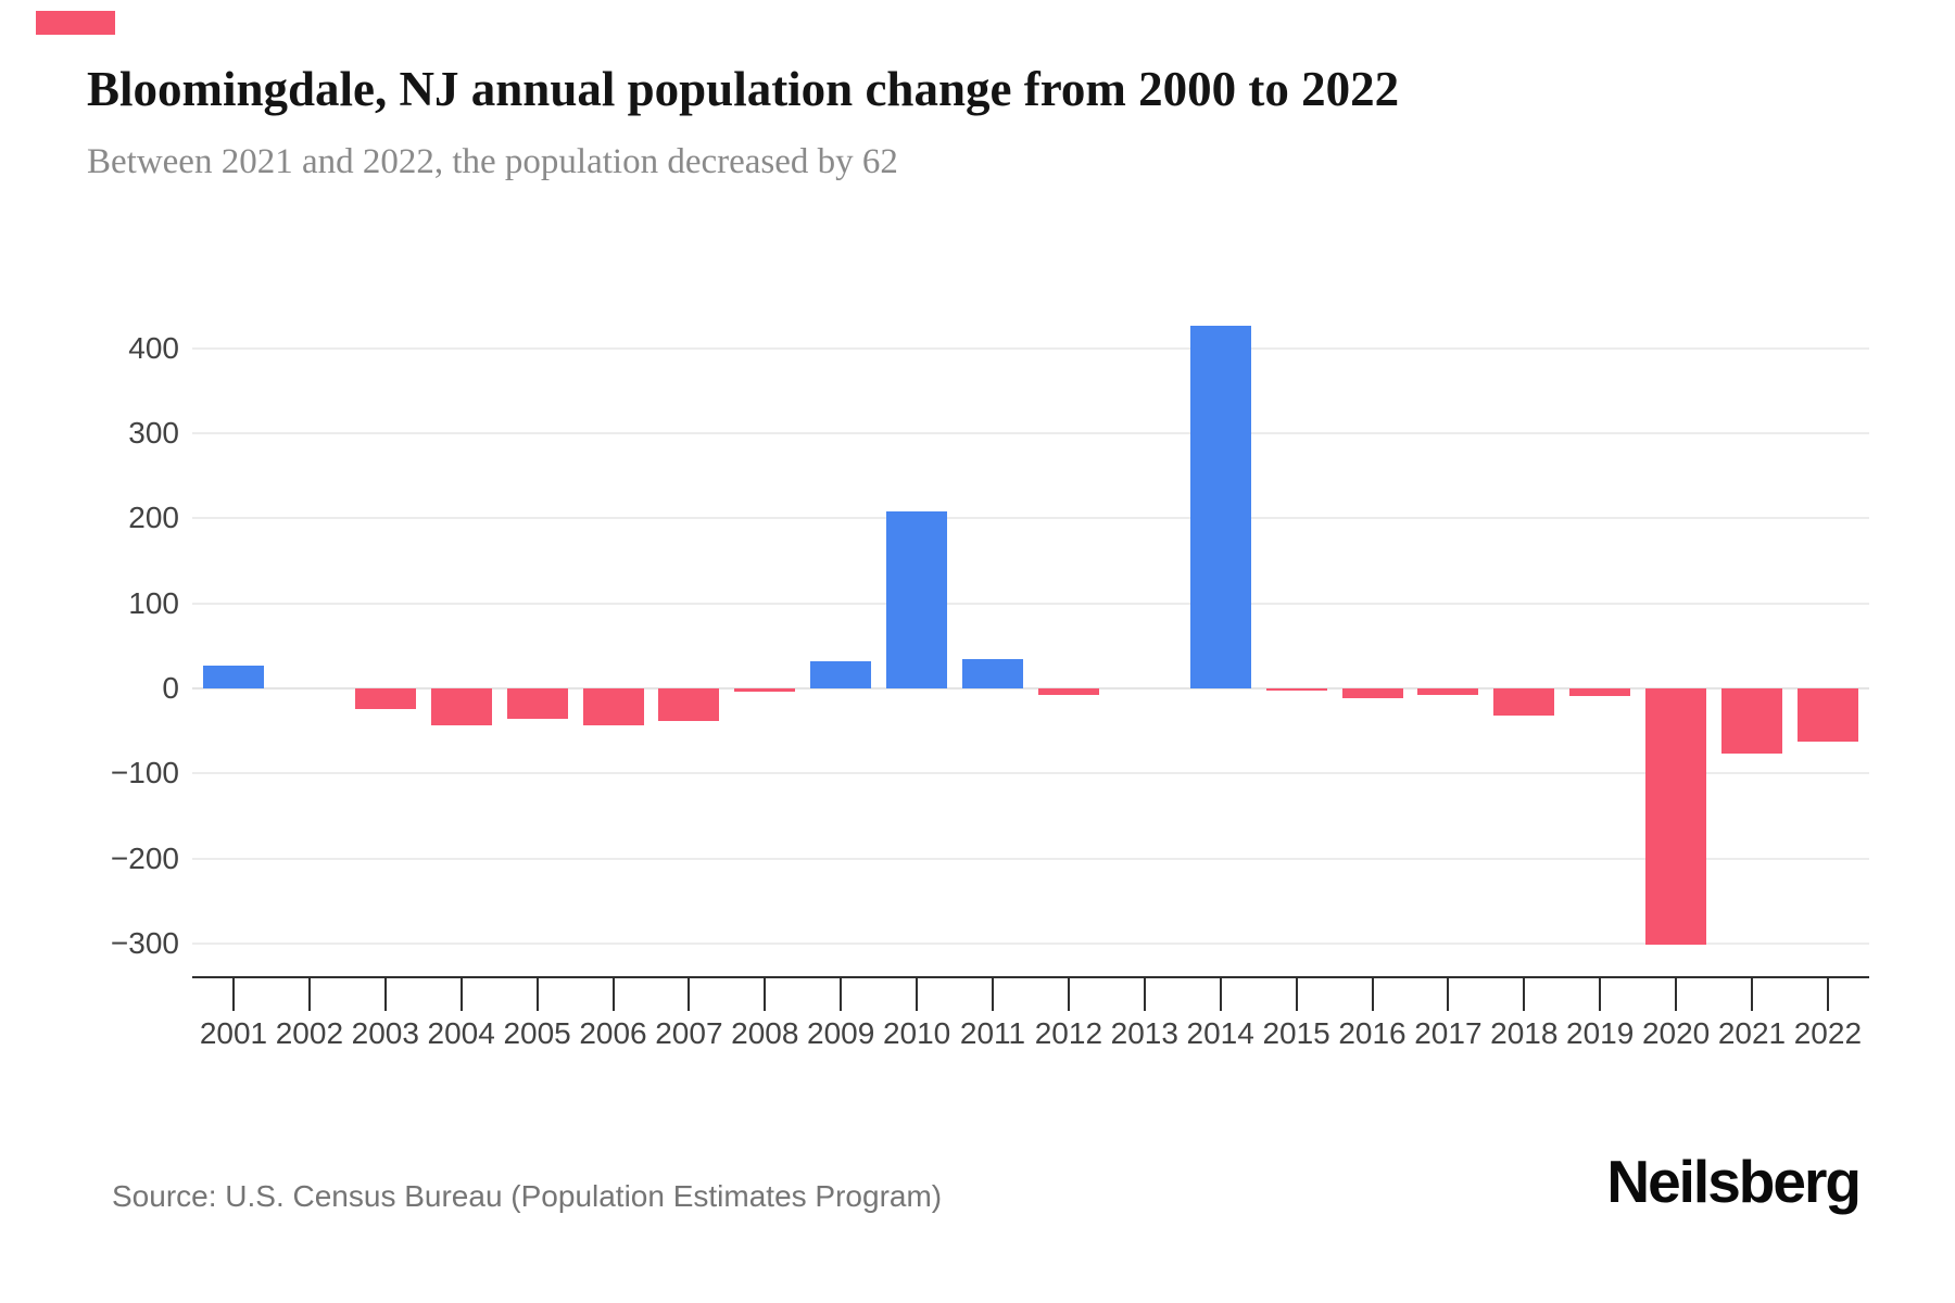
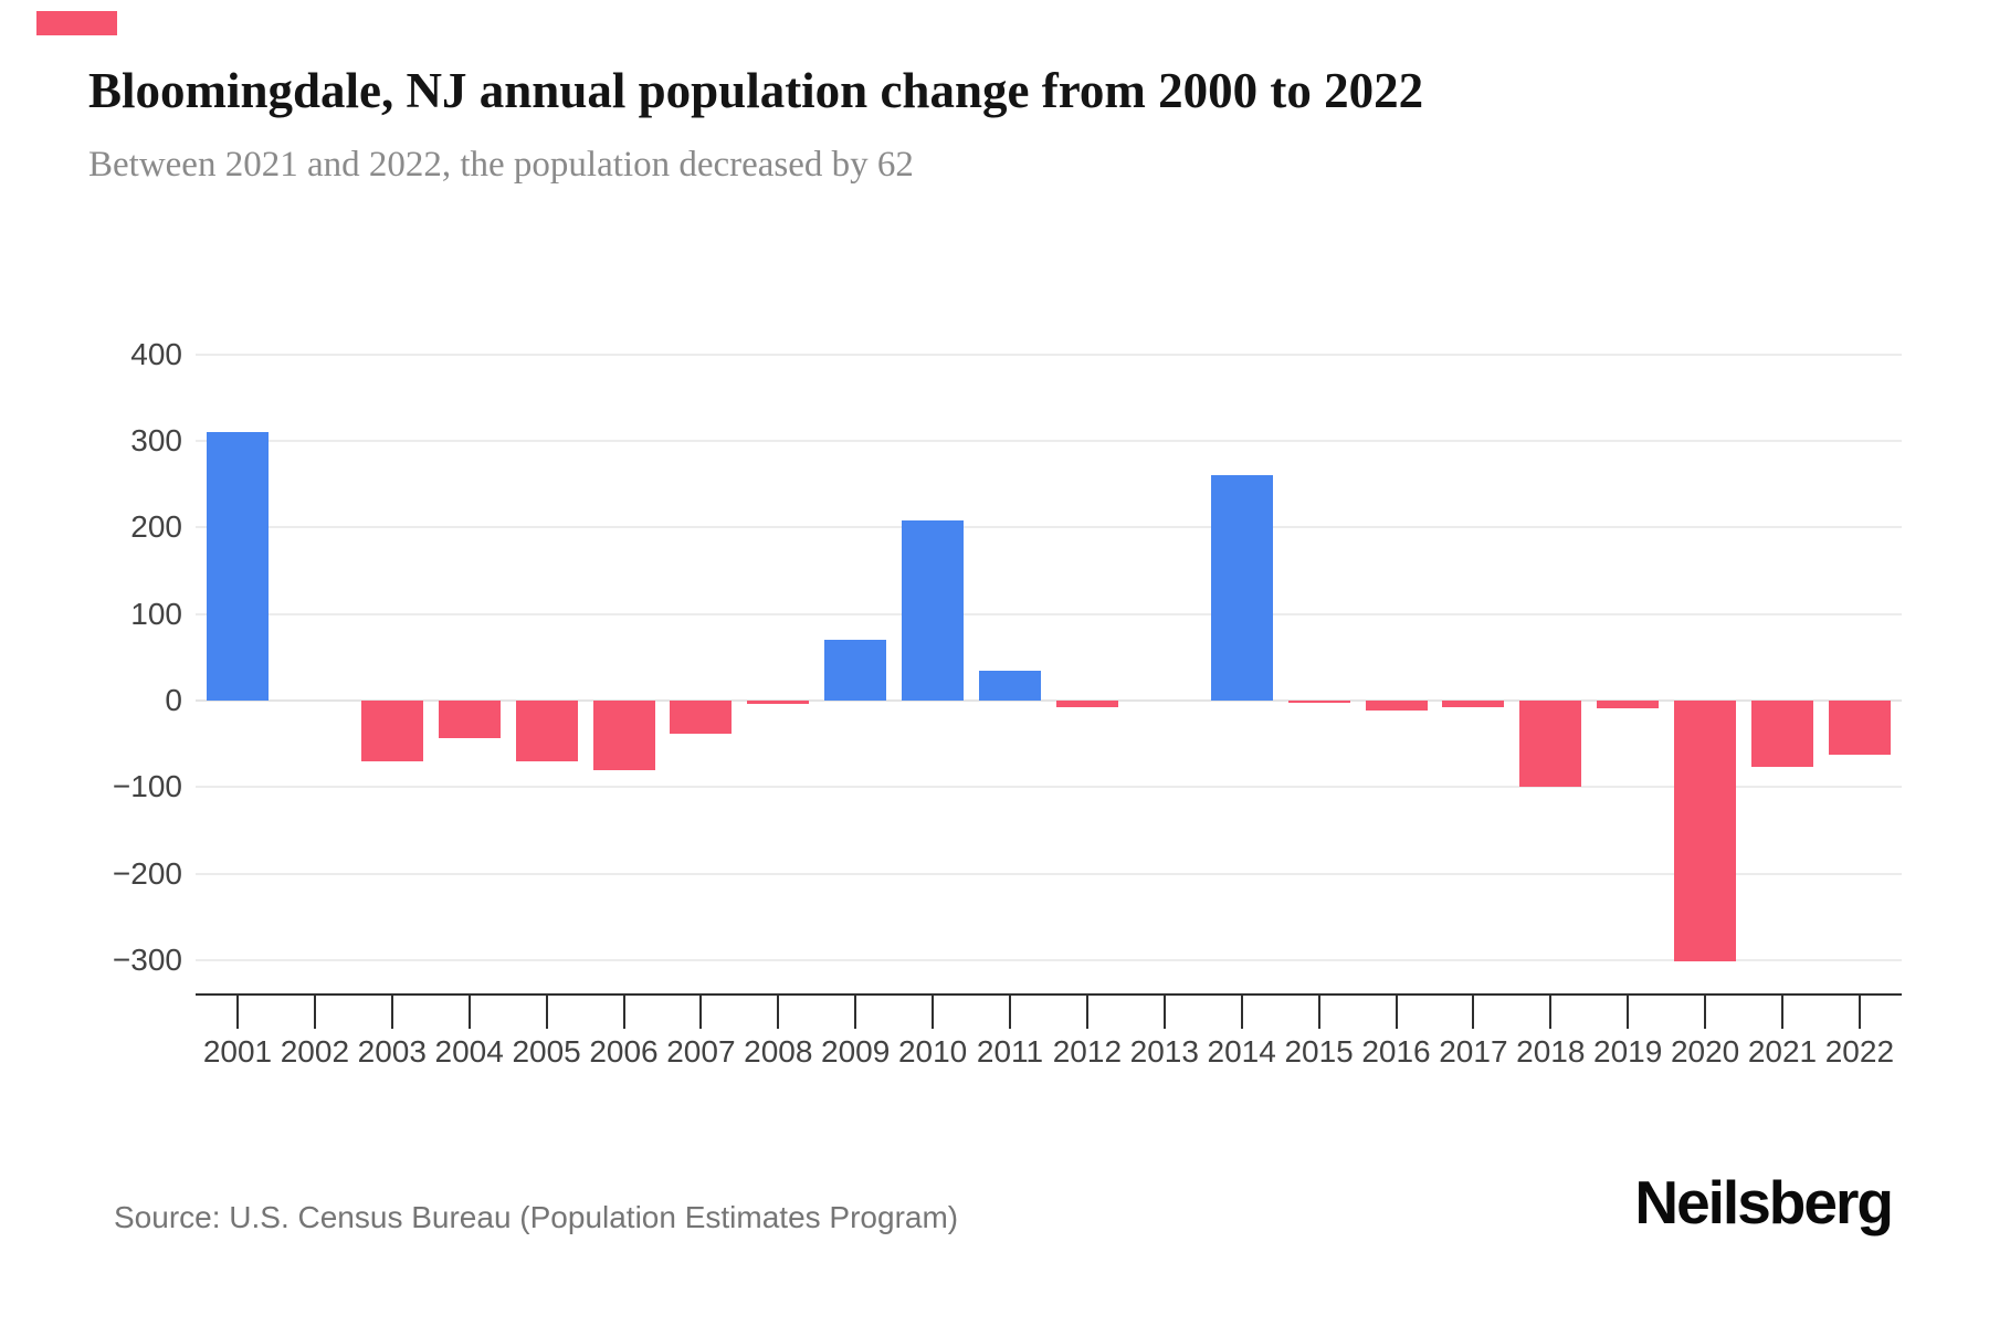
2001: 30 -> 310
2003: -20 -> -70
2005: -40 -> -70
2006: -40 -> -80
2009: 30 -> 70
2014: 430 -> 260
2018: -30 -> -100
